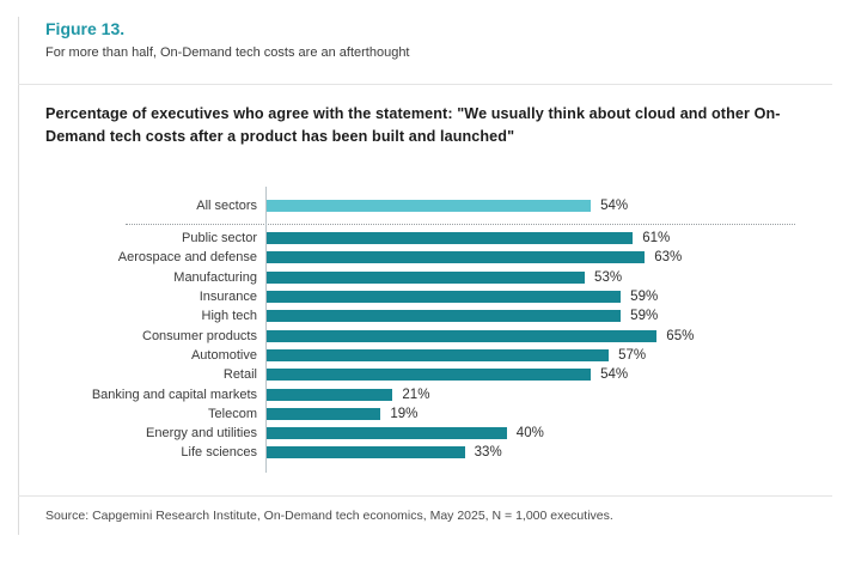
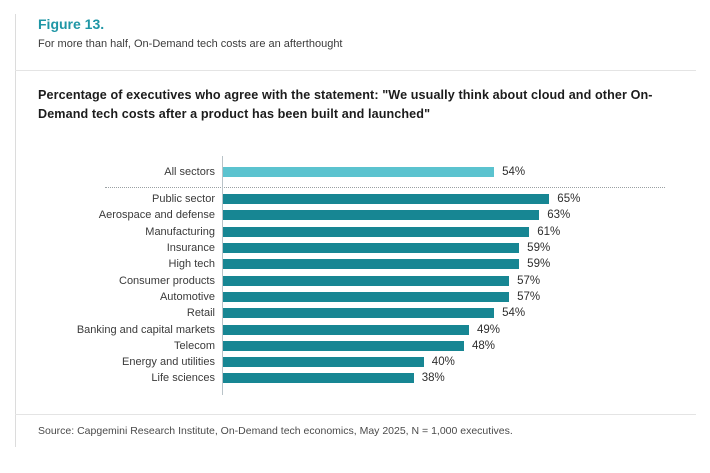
Public sector: 61% -> 65%
Manufacturing: 53% -> 61%
Consumer products: 65% -> 57%
Banking and capital markets: 21% -> 49%
Telecom: 19% -> 48%
Life sciences: 33% -> 38%
